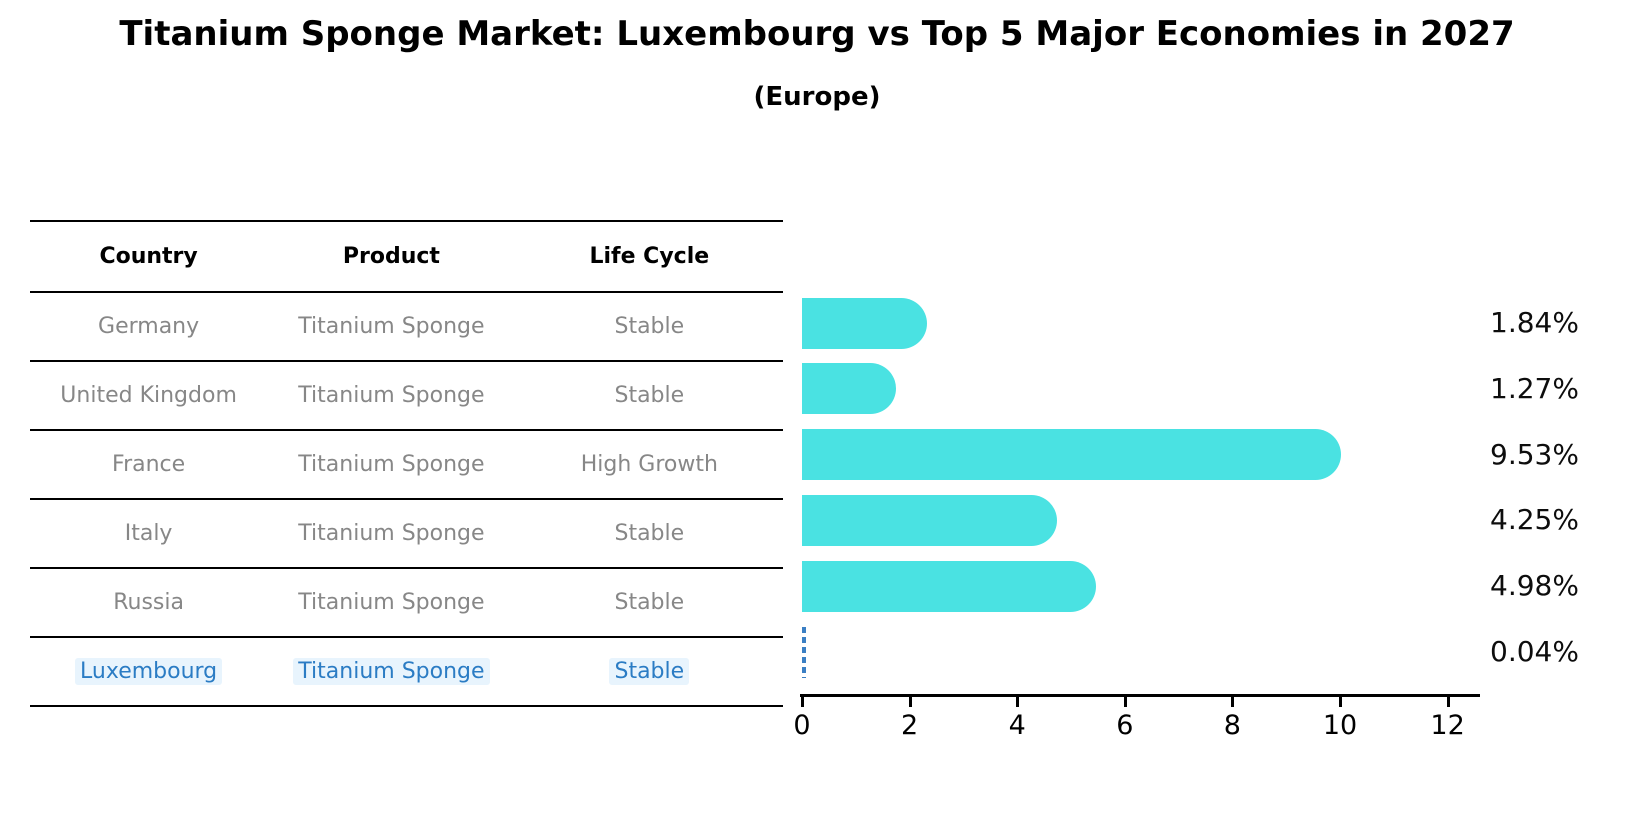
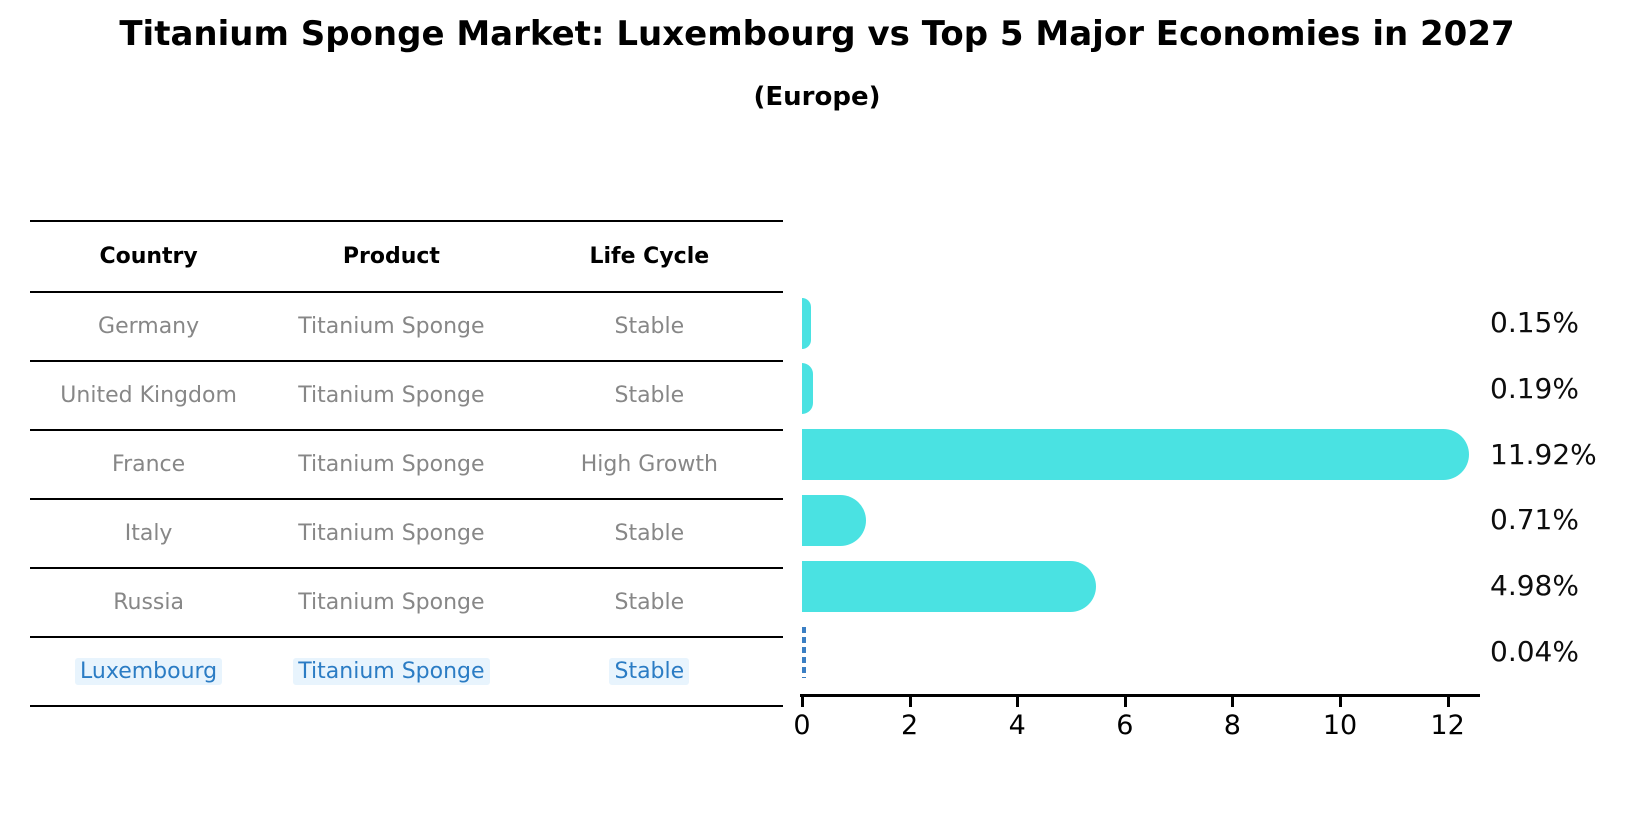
Germany: 1.84% -> 0.15%
United Kingdom: 1.27% -> 0.19%
France: 9.53% -> 11.92%
Italy: 4.25% -> 0.71%
